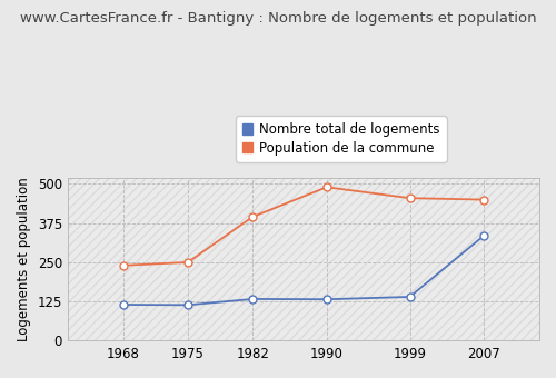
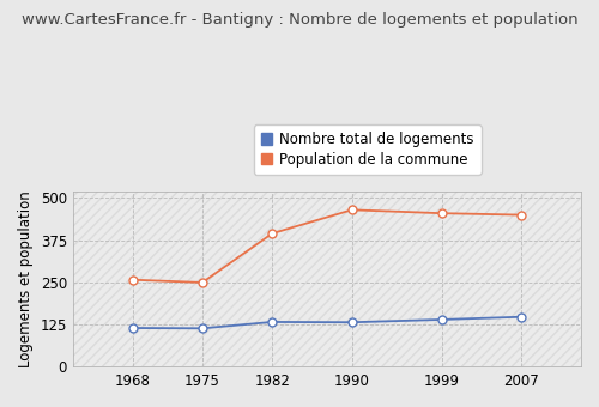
Population de la commune/1968: 240 -> 258
Population de la commune/1990: 490 -> 465
Nombre total de logements/2007: 335 -> 148
